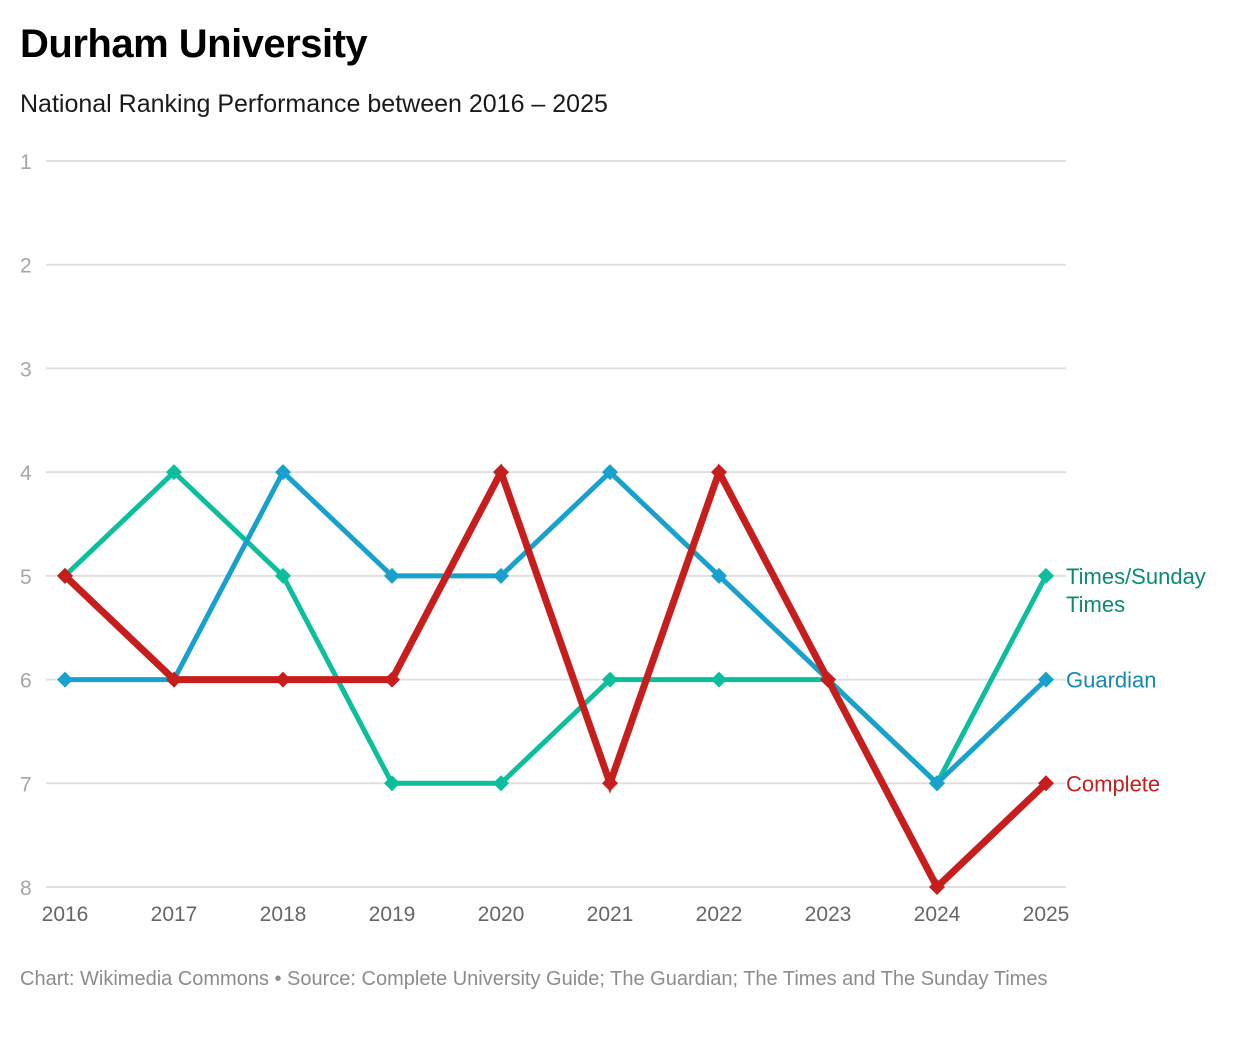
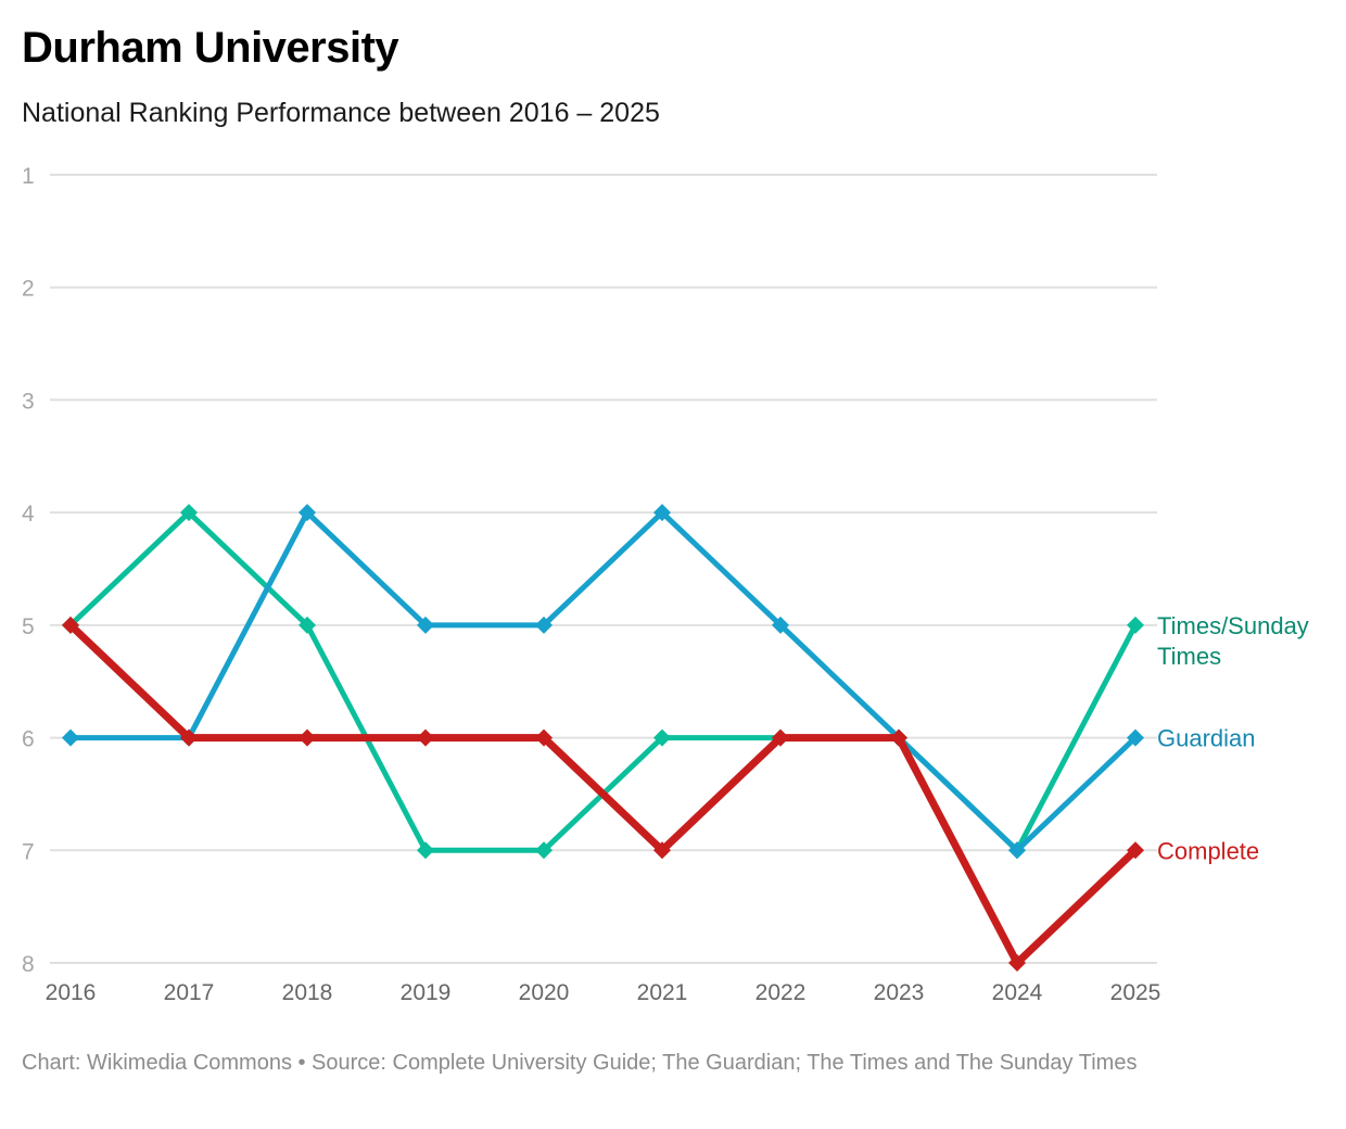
Complete/2020: 4 -> 6
Complete/2022: 4 -> 6
